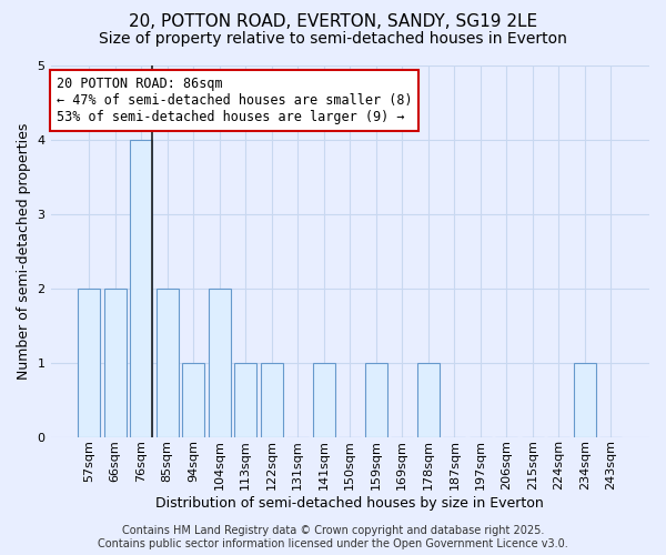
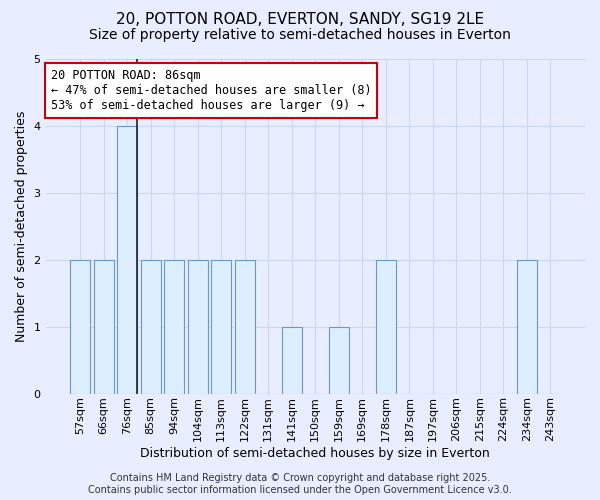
94sqm: 1 -> 2
113sqm: 1 -> 2
122sqm: 1 -> 2
178sqm: 1 -> 2
234sqm: 1 -> 2
